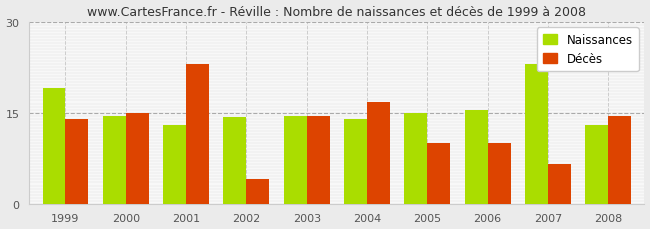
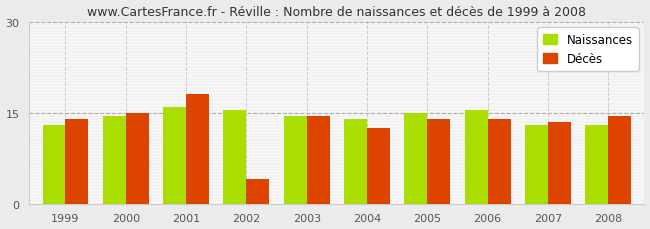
Naissances/1999: 19.0 -> 13.0
Naissances/2001: 13.0 -> 16.0
Décès/2001: 23.0 -> 18.0
Naissances/2002: 14.2 -> 15.5
Décès/2004: 16.8 -> 12.5
Décès/2005: 10.0 -> 14.0
Décès/2006: 10.0 -> 14.0
Naissances/2007: 23.0 -> 13.0
Décès/2007: 6.6 -> 13.5
